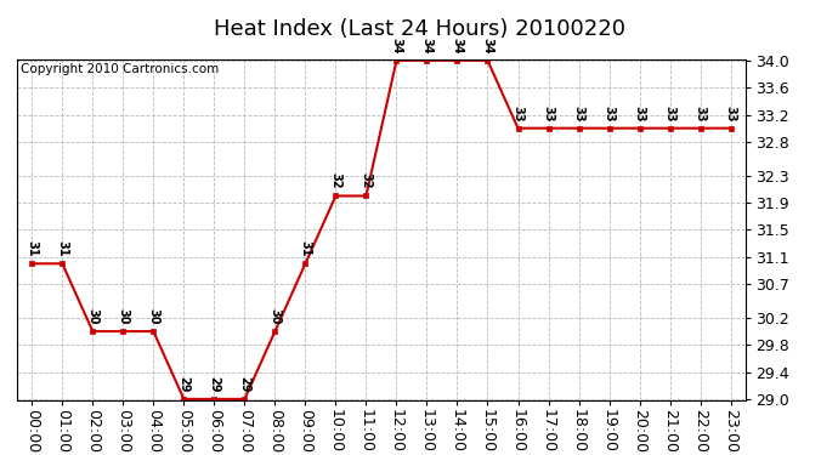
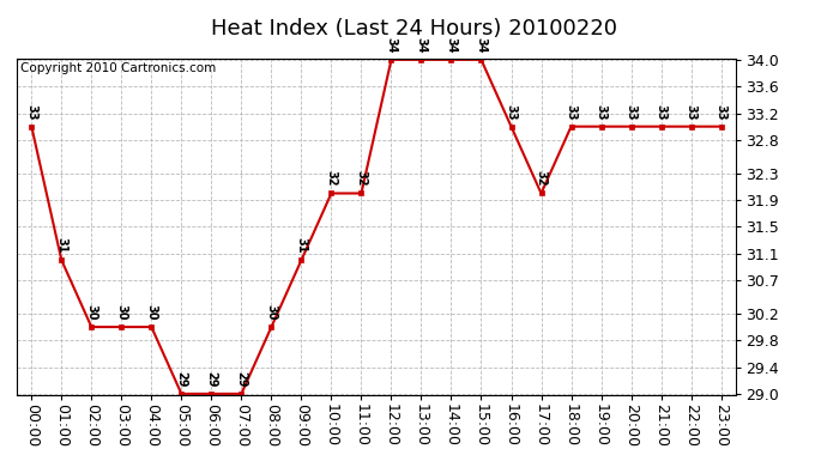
00:00: 31 -> 33
17:00: 33 -> 32
